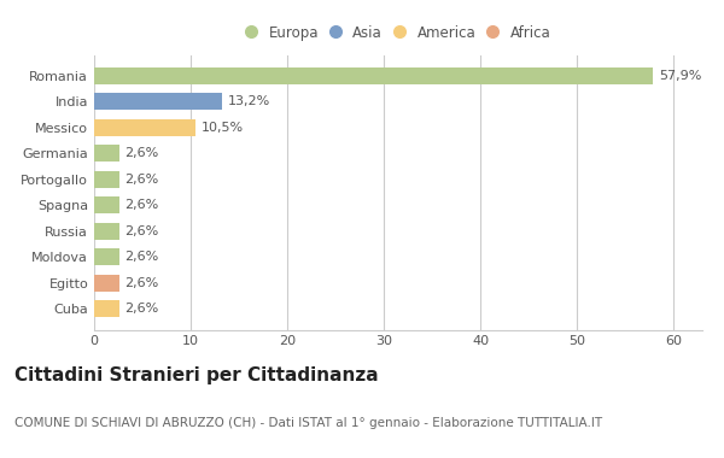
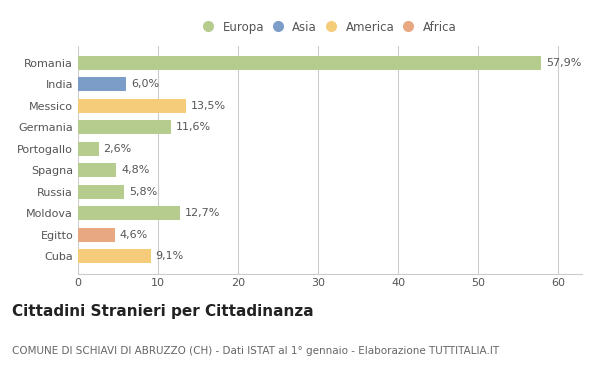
India: 13,2% -> 6,0%
Messico: 10,5% -> 13,5%
Germania: 2,6% -> 11,6%
Spagna: 2,6% -> 4,8%
Russia: 2,6% -> 5,8%
Moldova: 2,6% -> 12,7%
Egitto: 2,6% -> 4,6%
Cuba: 2,6% -> 9,1%
